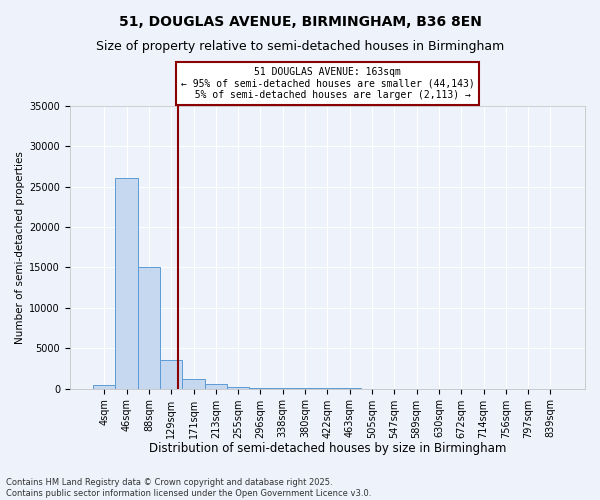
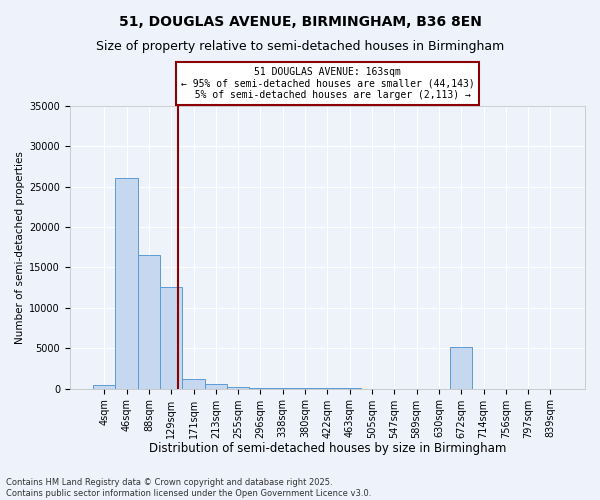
88sqm: 15100 -> 16600
129sqm: 3500 -> 12600
672sqm: 0 -> 5200
